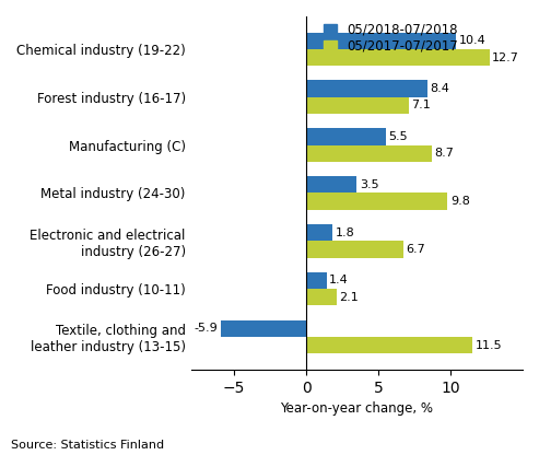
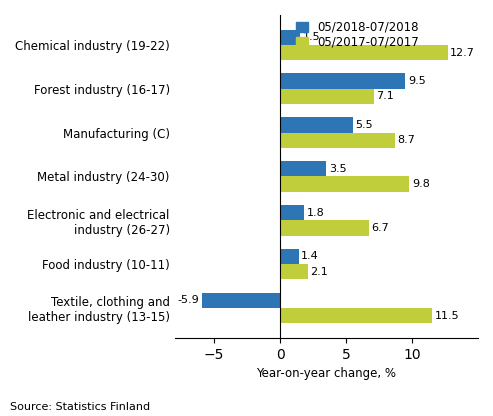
05/2018-07/2018/Chemical industry (19-22): 10.4 -> 1.5
05/2018-07/2018/Forest industry (16-17): 8.4 -> 9.5
